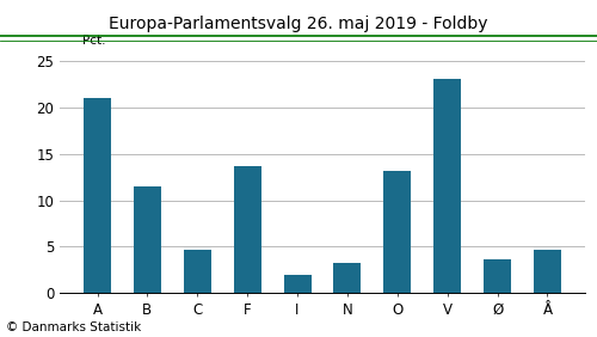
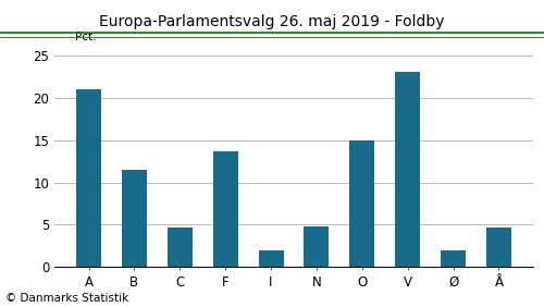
N: 3.2 -> 4.8
O: 13.1 -> 15.0
Ø: 3.7 -> 2.0
